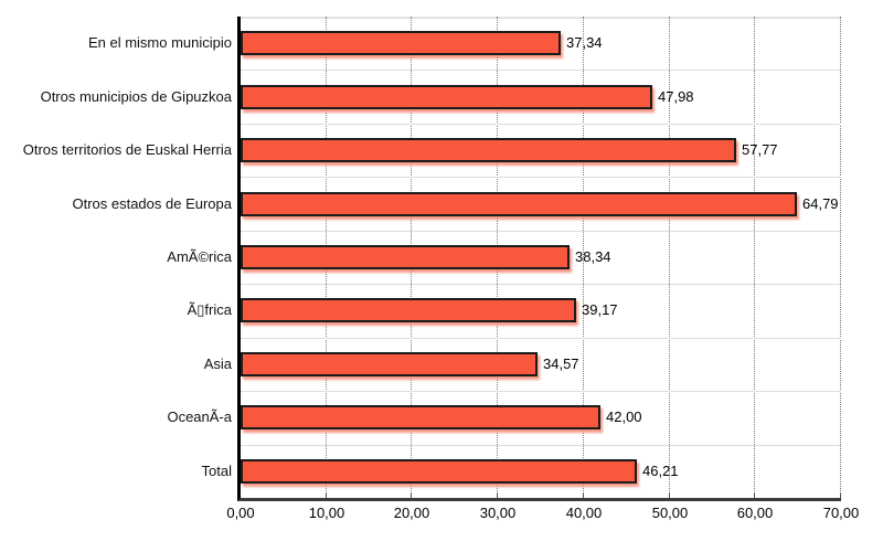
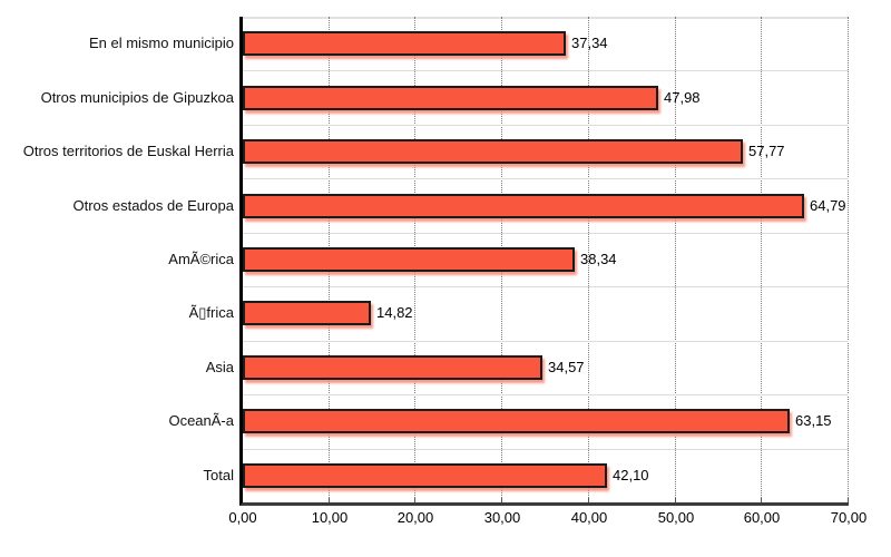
Ã▯frica: 39,17 -> 14,82
OceanÃ-a: 42,00 -> 63,15
Total: 46,21 -> 42,10
